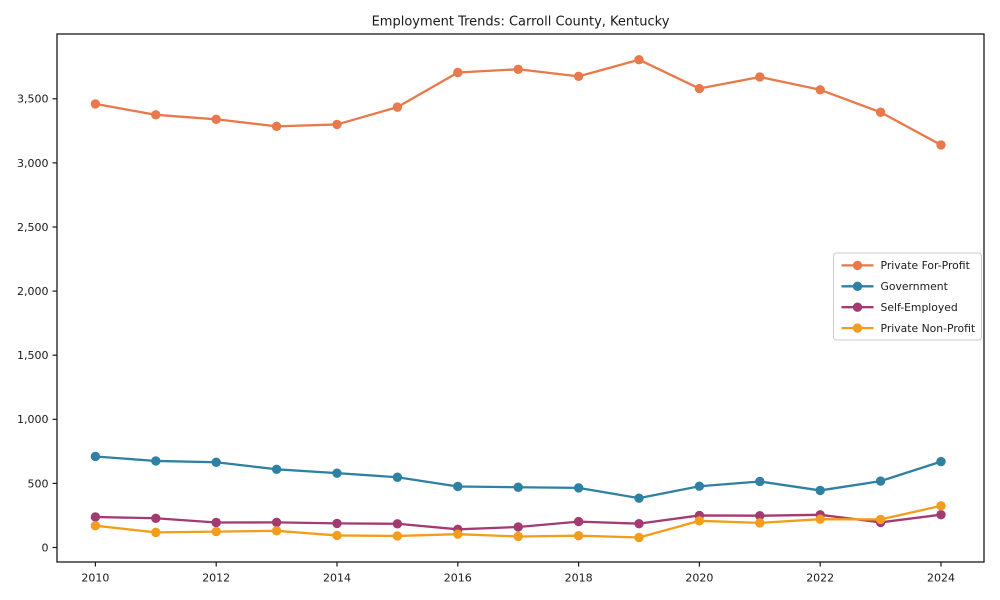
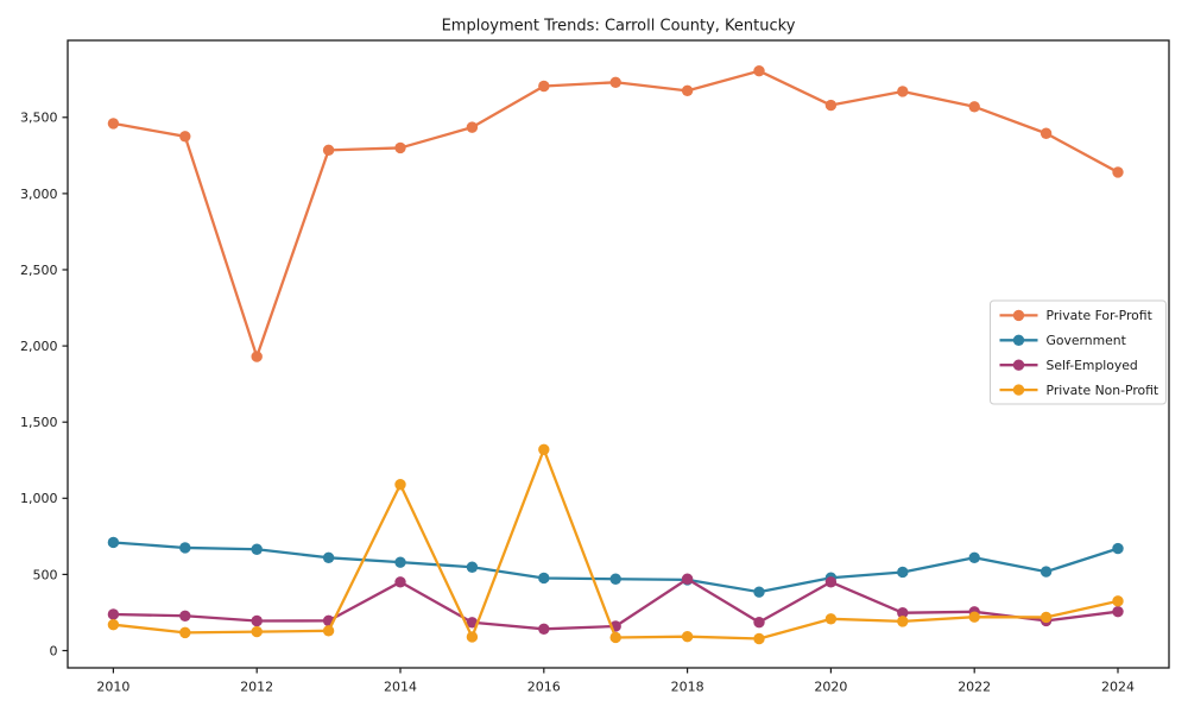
Private For-Profit/2012: 3340 -> 1930
Self-Employed/2014: 190 -> 450
Private Non-Profit/2014: 90 -> 1090
Private Non-Profit/2016: 100 -> 1320
Self-Employed/2018: 200 -> 470
Self-Employed/2020: 250 -> 450
Government/2022: 440 -> 610
